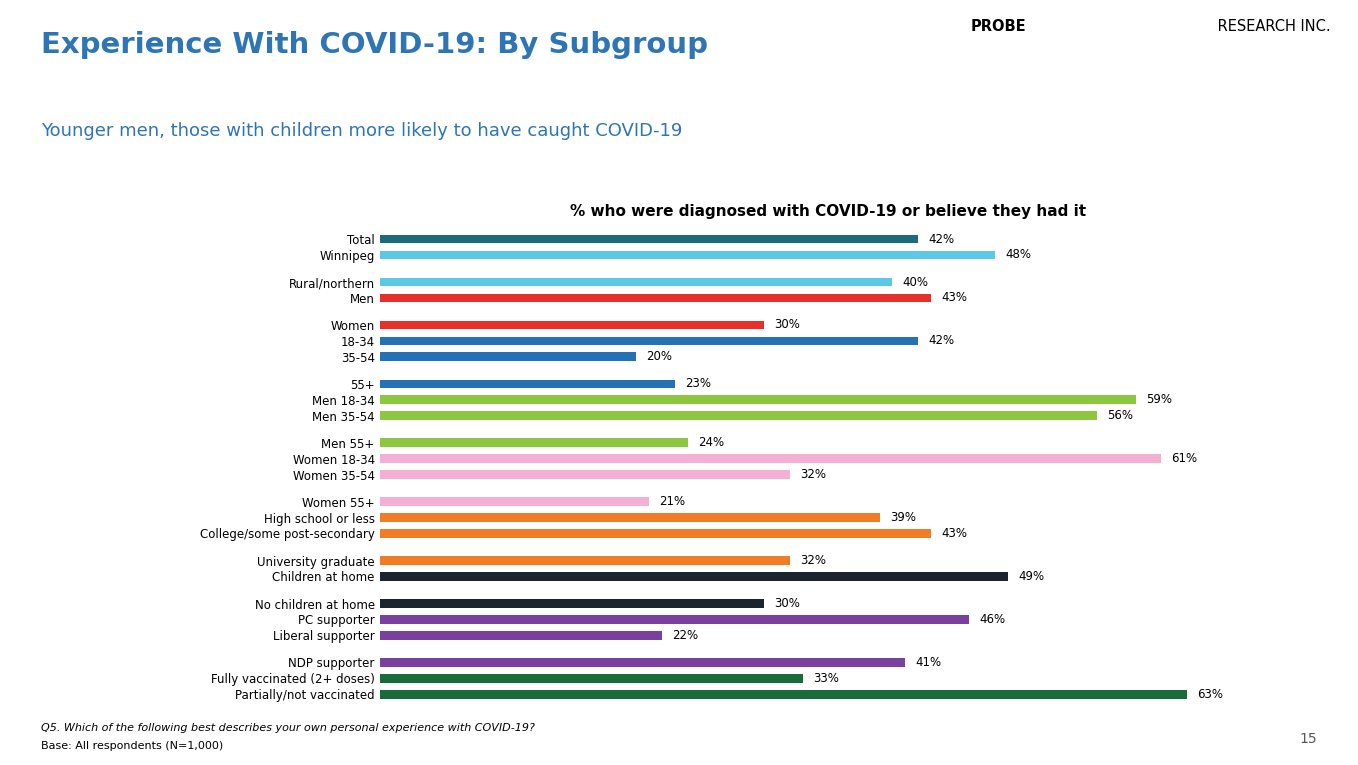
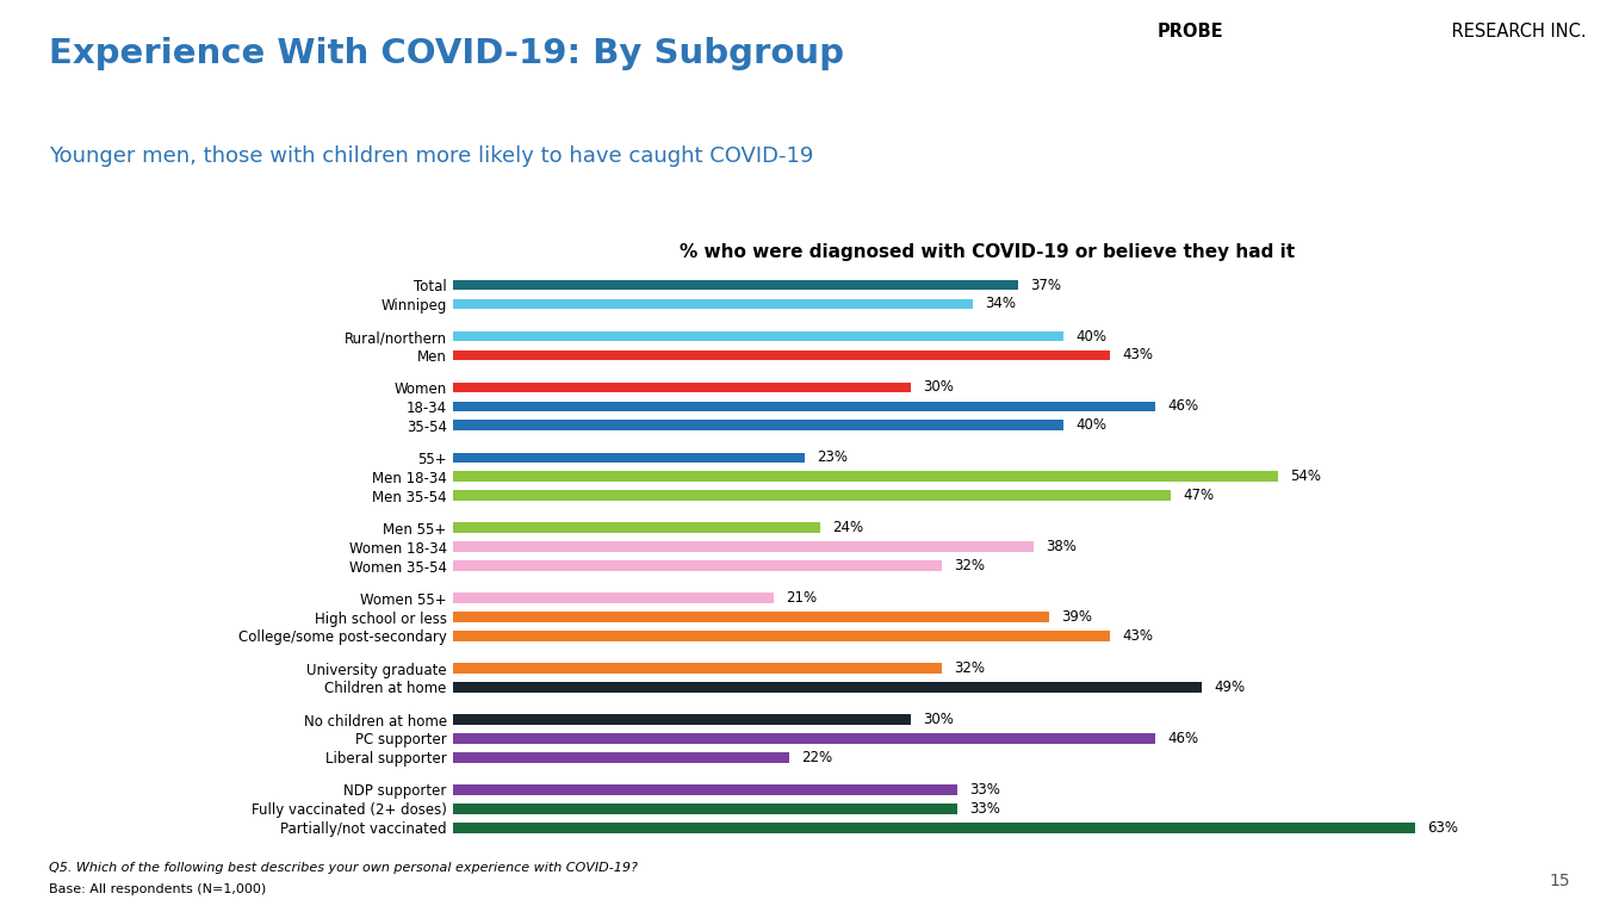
Total: 42% -> 37%
Winnipeg: 48% -> 34%
18-34: 42% -> 46%
35-54: 20% -> 40%
Men 18-34: 59% -> 54%
Men 35-54: 56% -> 47%
Women 18-34: 61% -> 38%
NDP supporter: 41% -> 33%
